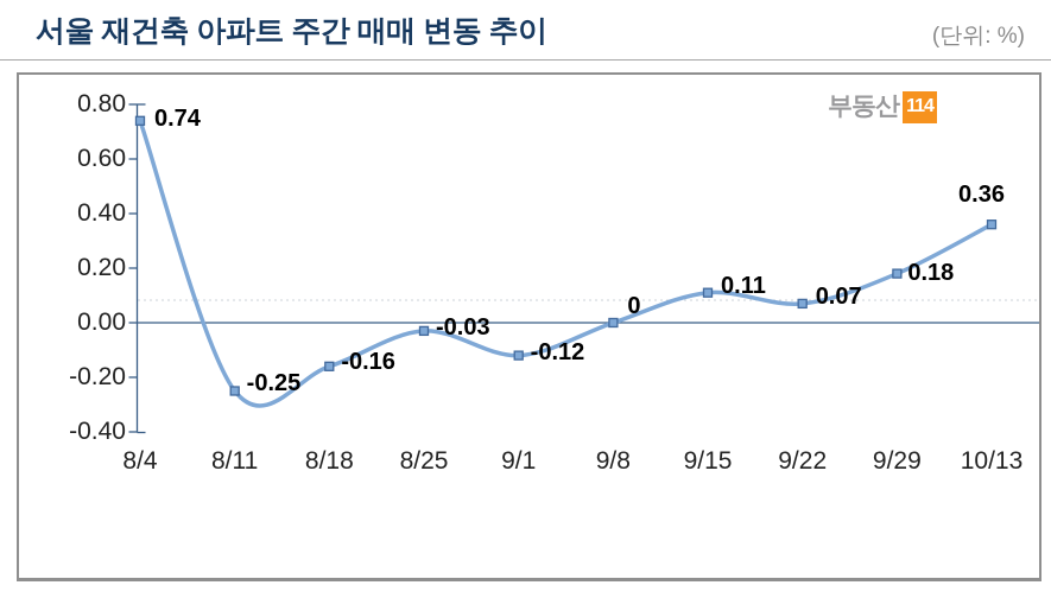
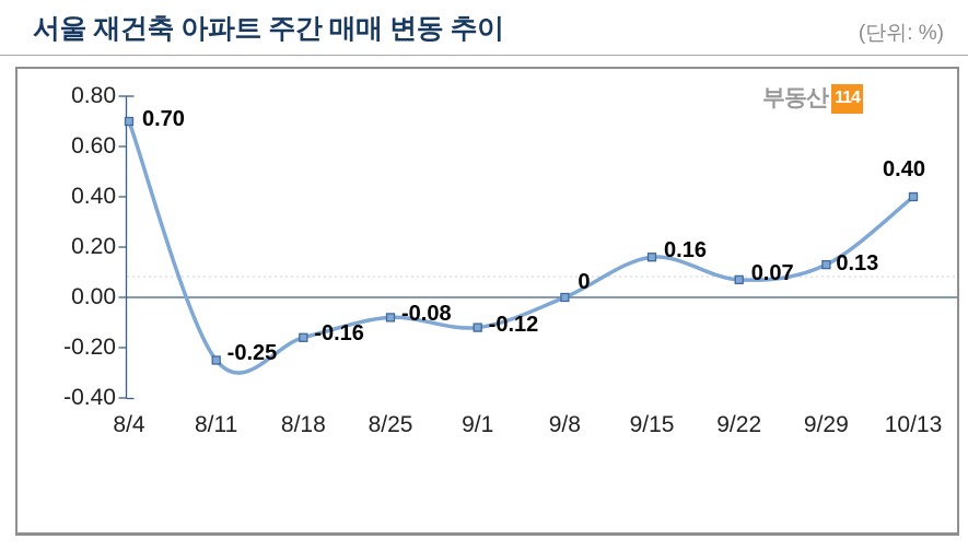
8/4: 0.74 -> 0.70
8/25: -0.03 -> -0.08
9/15: 0.11 -> 0.16
9/29: 0.18 -> 0.13
10/13: 0.36 -> 0.40
